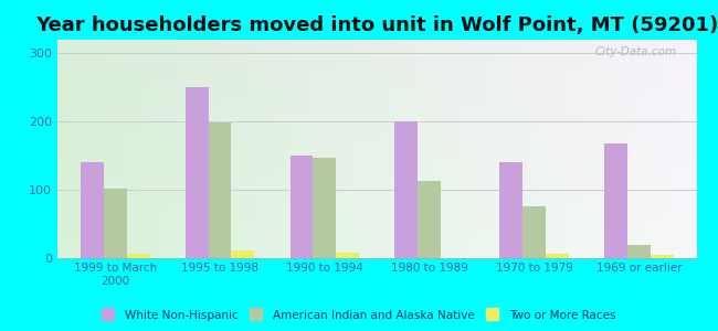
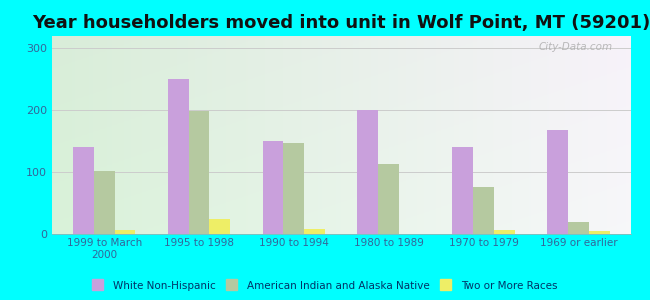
Two or More Races/1995 to 1998: 12 -> 24
